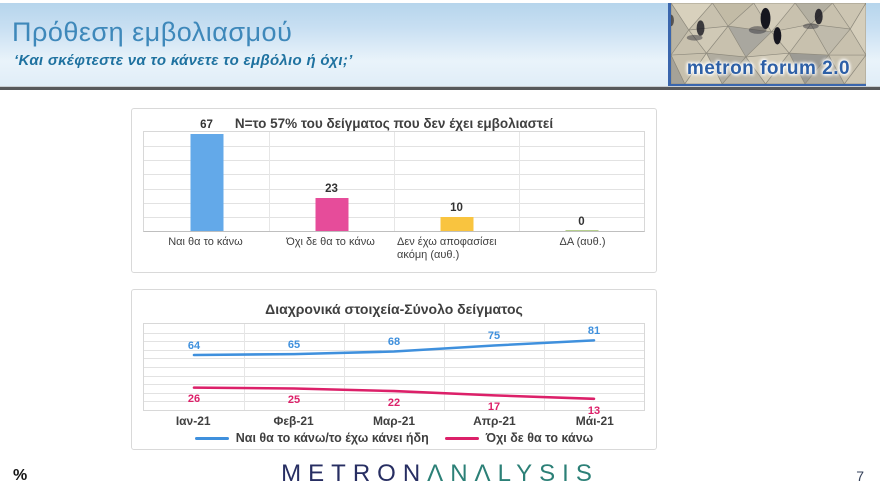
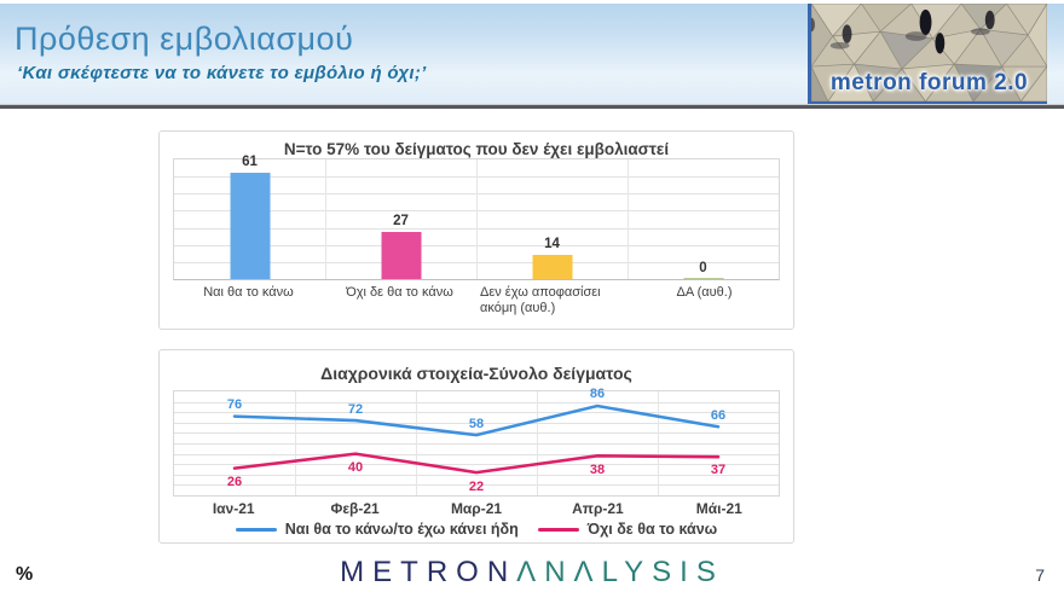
N=το 57% του δείγματος που δεν έχει εμβολιαστεί/Ναι θα το κάνω: 67 -> 61
N=το 57% του δείγματος που δεν έχει εμβολιαστεί/Όχι δε θα το κάνω: 23 -> 27
N=το 57% του δείγματος που δεν έχει εμβολιαστεί/Δεν έχω αποφασίσει ακόμη (αυθ.): 10 -> 14
Διαχρονικά στοιχεία-Σύνολο δείγματος/Ναι θα το κάνω/το έχω κάνει ήδη/Ιαν-21: 64 -> 76
Διαχρονικά στοιχεία-Σύνολο δείγματος/Ναι θα το κάνω/το έχω κάνει ήδη/Φεβ-21: 65 -> 72
Διαχρονικά στοιχεία-Σύνολο δείγματος/Όχι δε θα το κάνω/Φεβ-21: 25 -> 40
Διαχρονικά στοιχεία-Σύνολο δείγματος/Ναι θα το κάνω/το έχω κάνει ήδη/Μαρ-21: 68 -> 58
Διαχρονικά στοιχεία-Σύνολο δείγματος/Ναι θα το κάνω/το έχω κάνει ήδη/Απρ-21: 75 -> 86
Διαχρονικά στοιχεία-Σύνολο δείγματος/Όχι δε θα το κάνω/Απρ-21: 17 -> 38
Διαχρονικά στοιχεία-Σύνολο δείγματος/Ναι θα το κάνω/το έχω κάνει ήδη/Μάι-21: 81 -> 66
Διαχρονικά στοιχεία-Σύνολο δείγματος/Όχι δε θα το κάνω/Μάι-21: 13 -> 37
